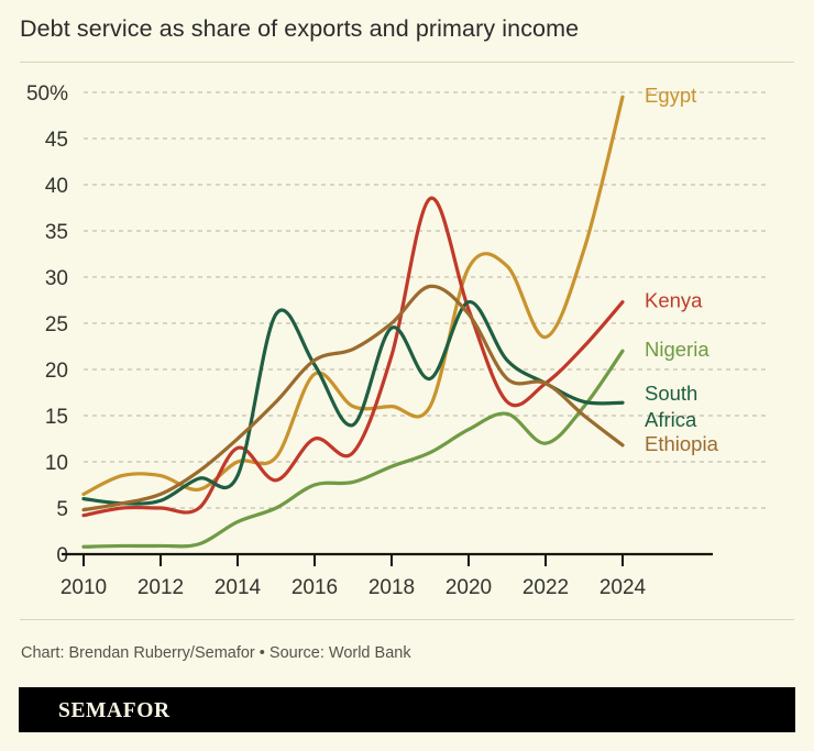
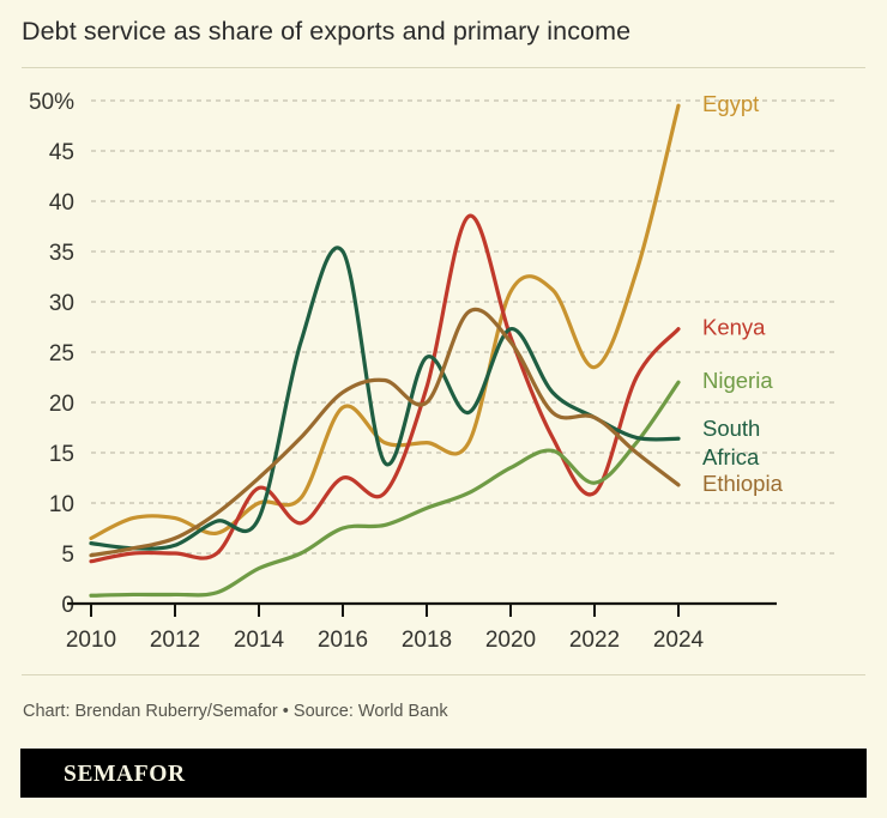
South Africa/2016: 20% -> 35%
Ethiopia/2018: 25% -> 20%
Kenya/2022: 18% -> 11%
